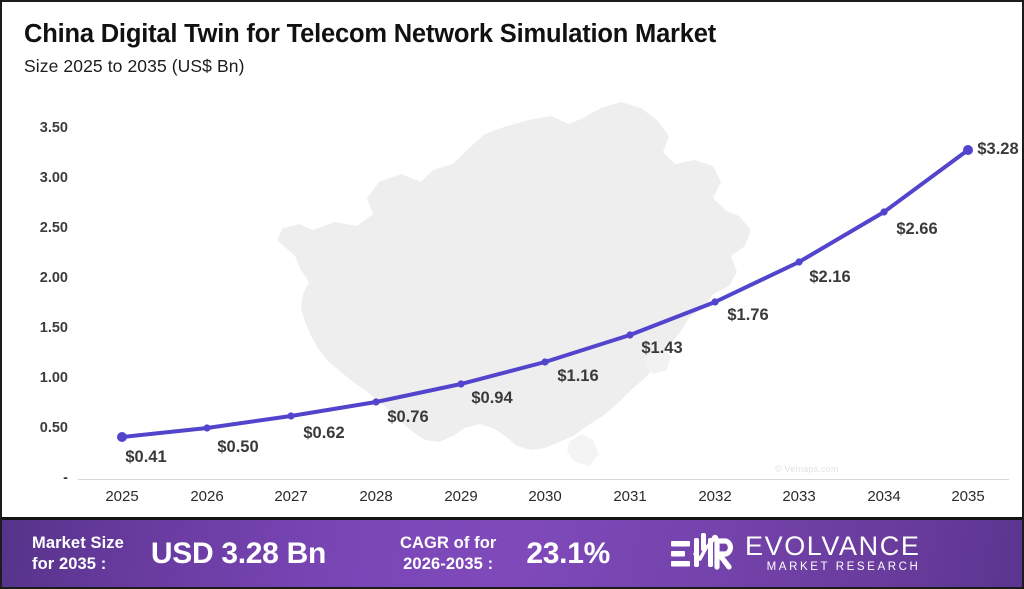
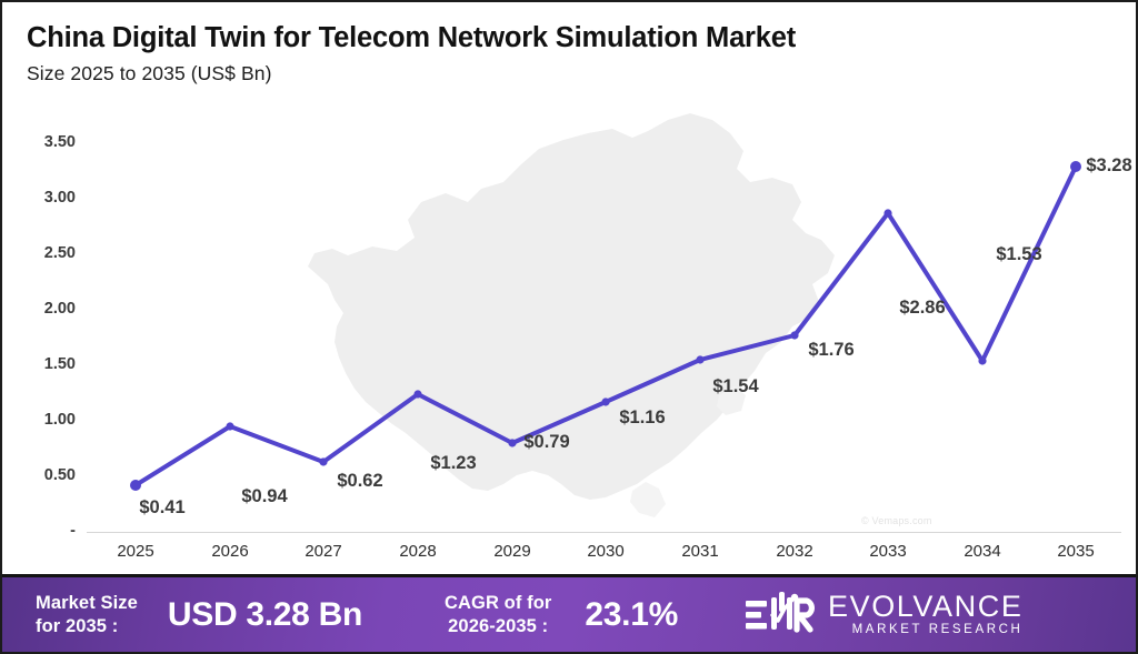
2026: $0.50 -> $0.94
2028: $0.76 -> $1.23
2029: $0.94 -> $0.79
2031: $1.43 -> $1.54
2033: $2.16 -> $2.86
2034: $2.66 -> $1.53
